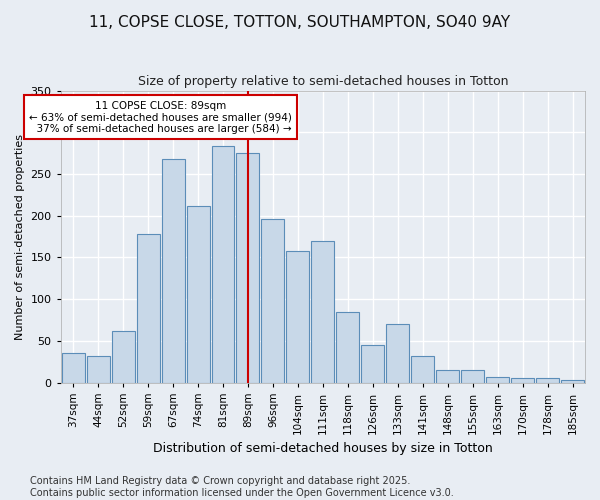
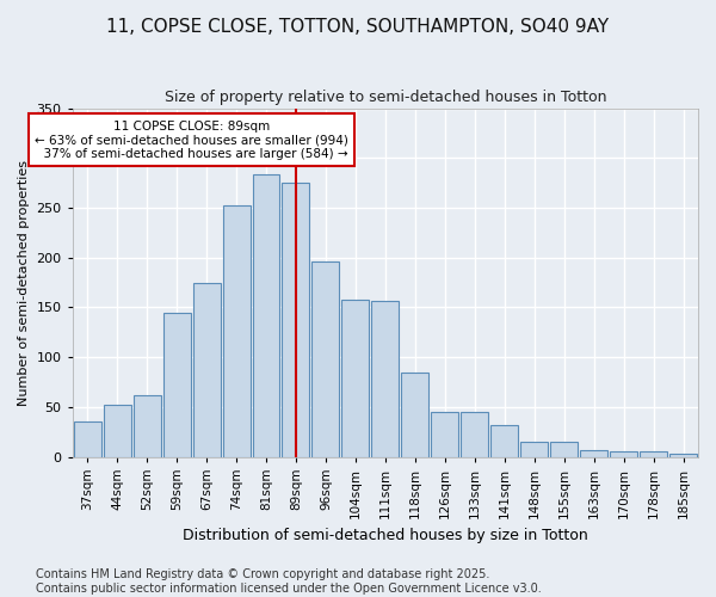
44sqm: 32 -> 52
59sqm: 178 -> 145
67sqm: 268 -> 175
74sqm: 212 -> 252
111sqm: 170 -> 157
133sqm: 70 -> 45
